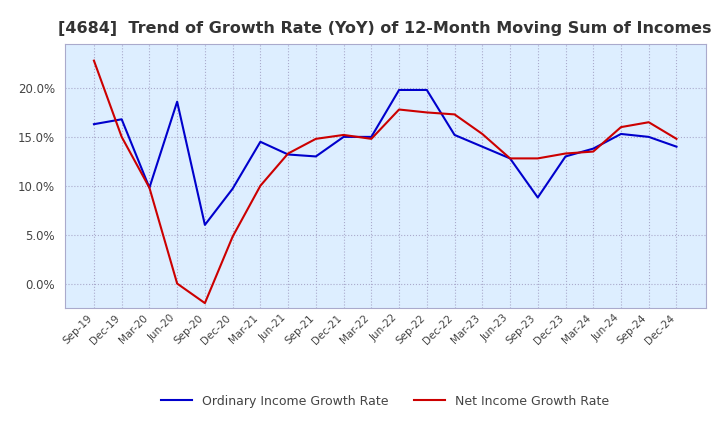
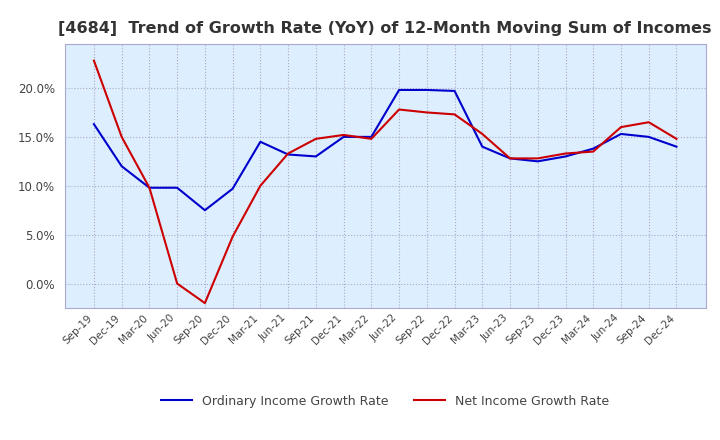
Ordinary Income Growth Rate/Dec-19: 16.8% -> 12.0%
Ordinary Income Growth Rate/Jun-20: 18.6% -> 9.8%
Ordinary Income Growth Rate/Sep-20: 6.0% -> 7.5%
Ordinary Income Growth Rate/Dec-22: 15.2% -> 19.7%
Ordinary Income Growth Rate/Sep-23: 8.8% -> 12.5%
